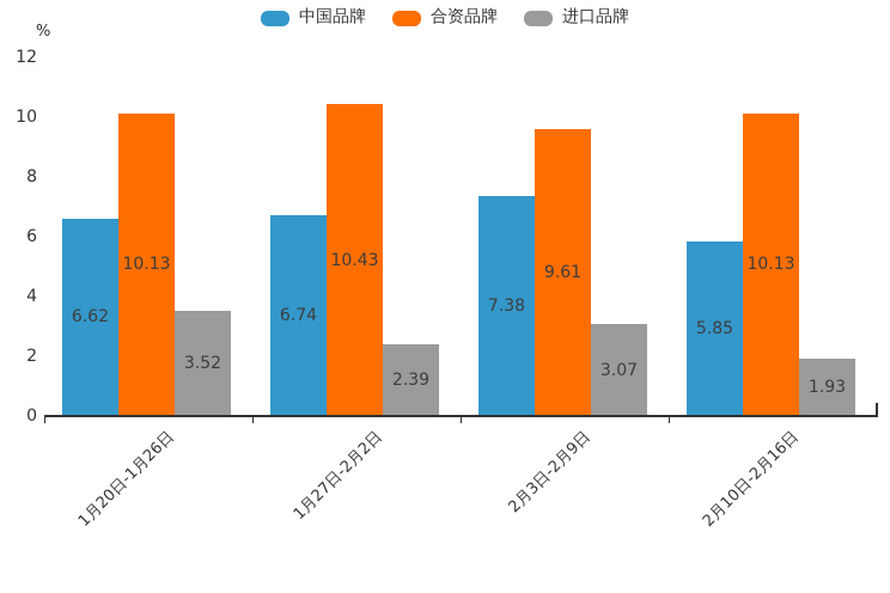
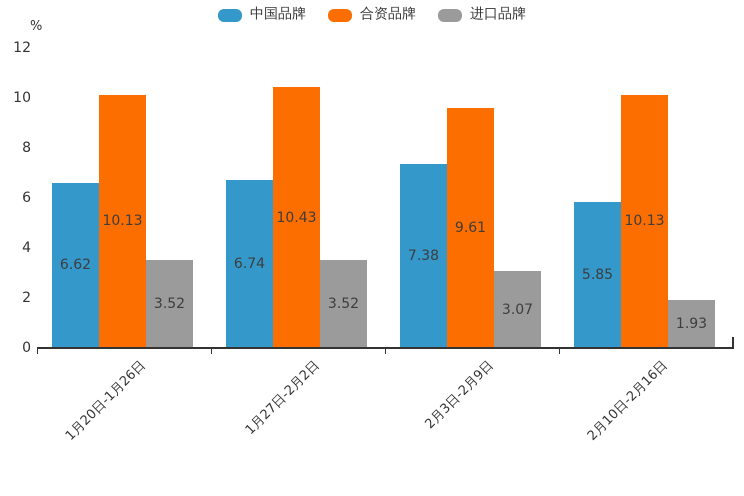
进口品牌/1月27日-2月2日: 2.39 -> 3.52
